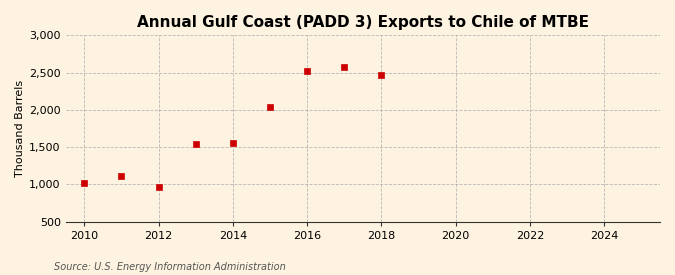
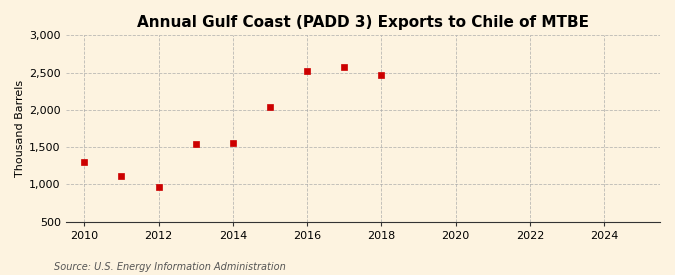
2010: 1,010 -> 1,300
